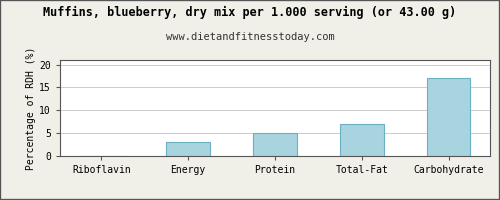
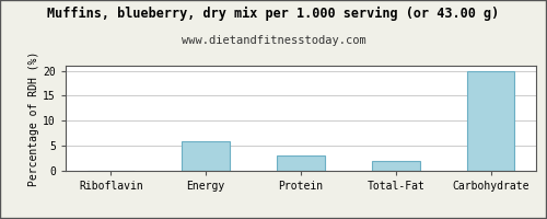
Energy: 3 -> 6
Protein: 5 -> 3
Total-Fat: 7 -> 2
Carbohydrate: 17 -> 20
